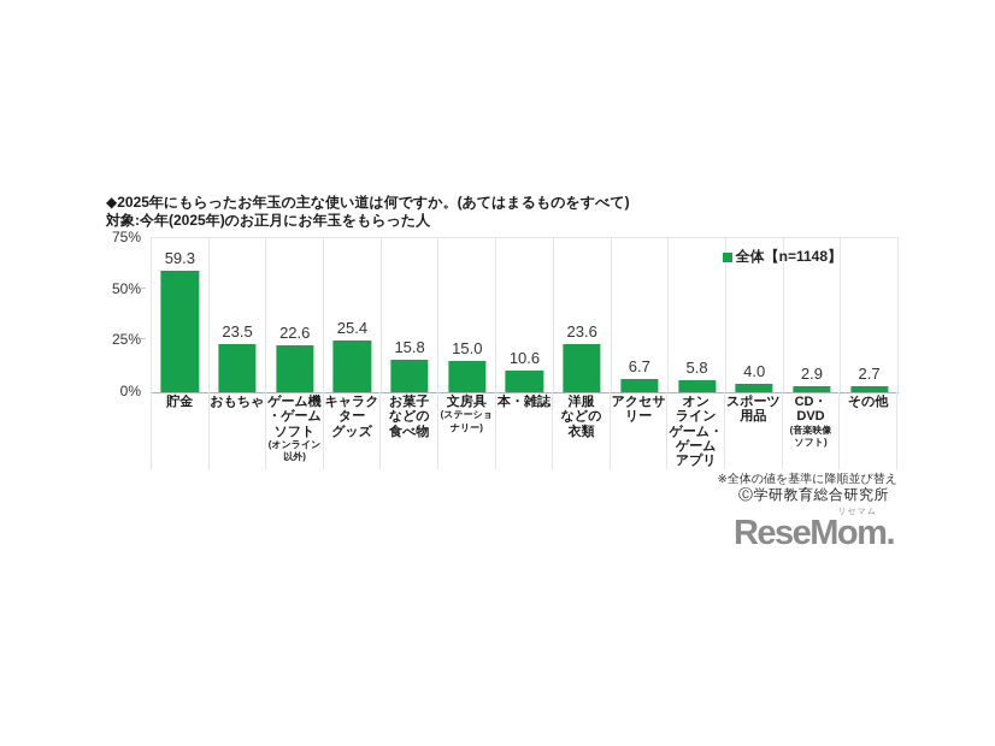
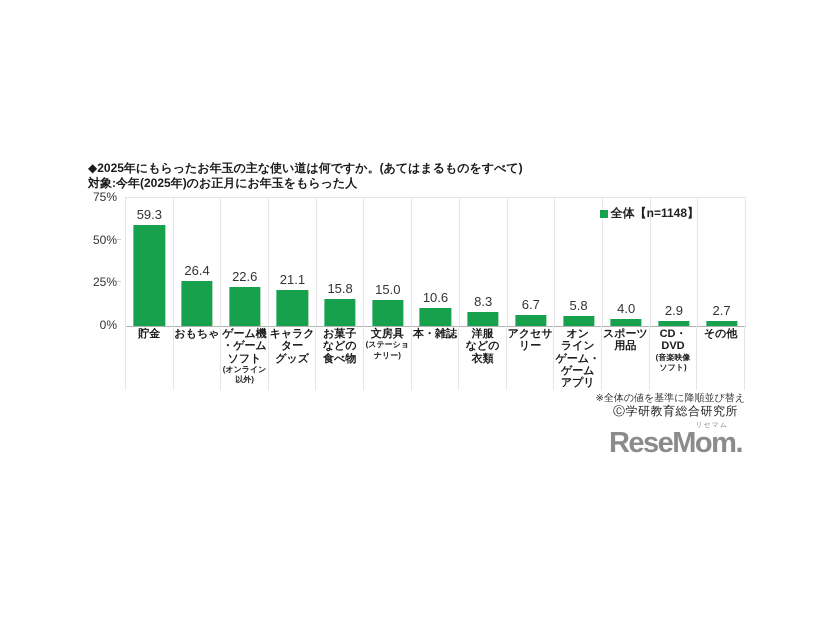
おもちゃ: 23.5 -> 26.4
キャラクターグッズ: 25.4 -> 21.1
洋服などの衣類: 23.6 -> 8.3
